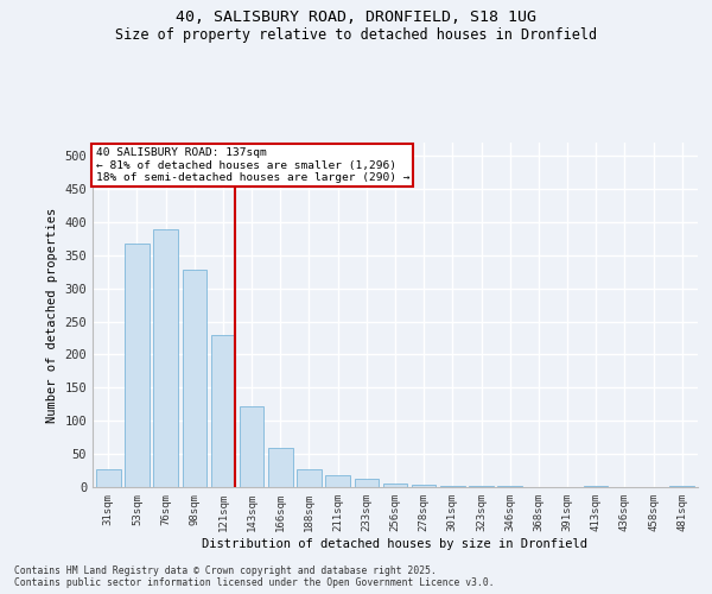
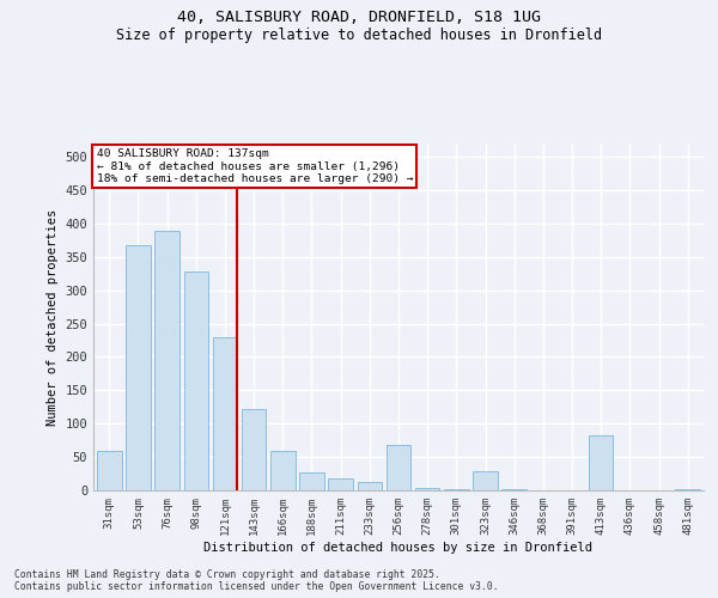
31sqm: 27 -> 60
256sqm: 6 -> 68
323sqm: 1 -> 28
413sqm: 1 -> 82
